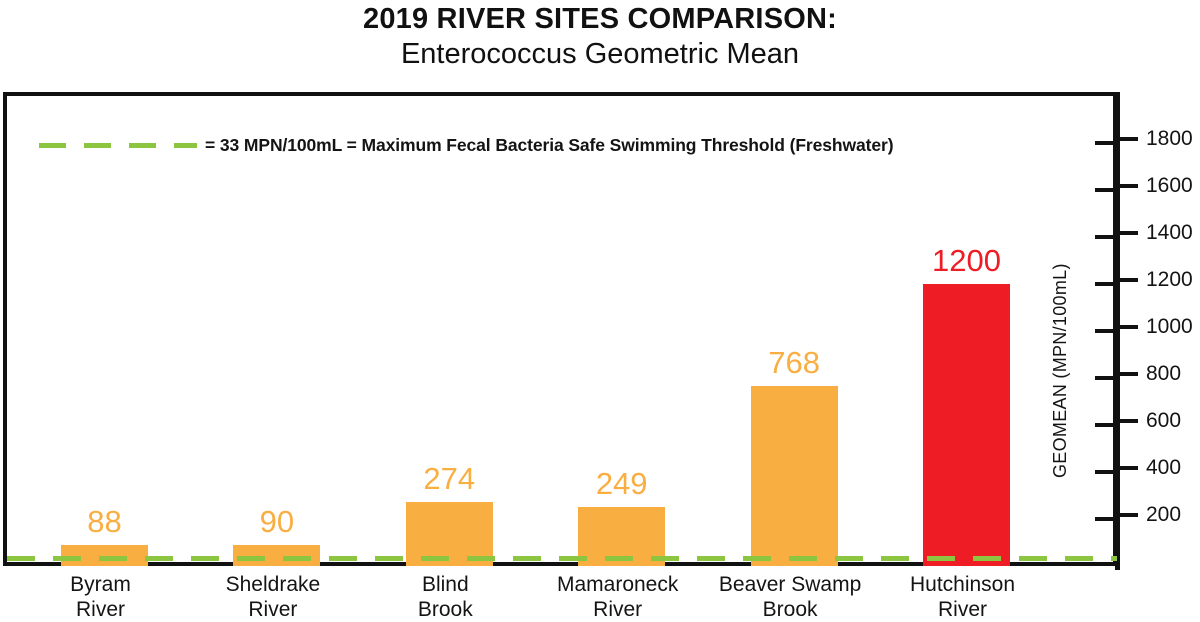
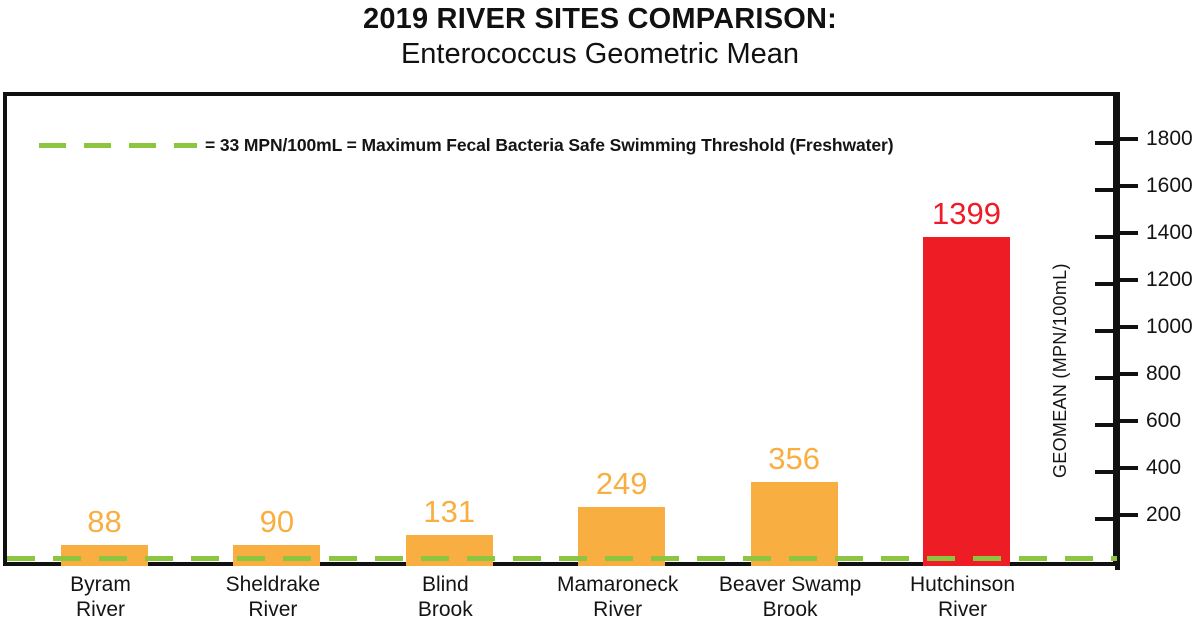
Blind Brook: 274 -> 131
Beaver Swamp Brook: 768 -> 356
Hutchinson River: 1200 -> 1399
